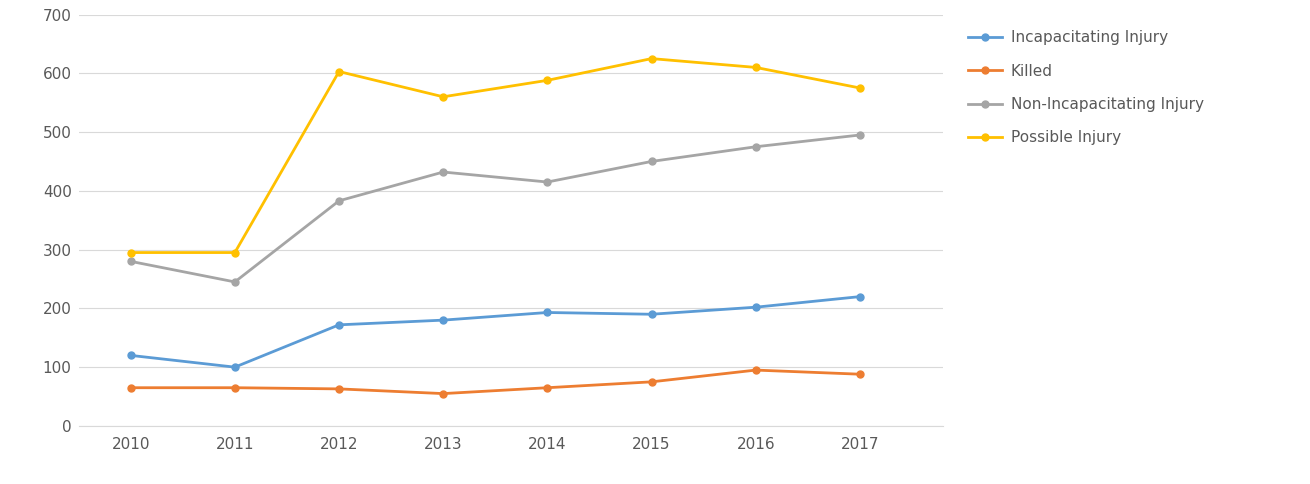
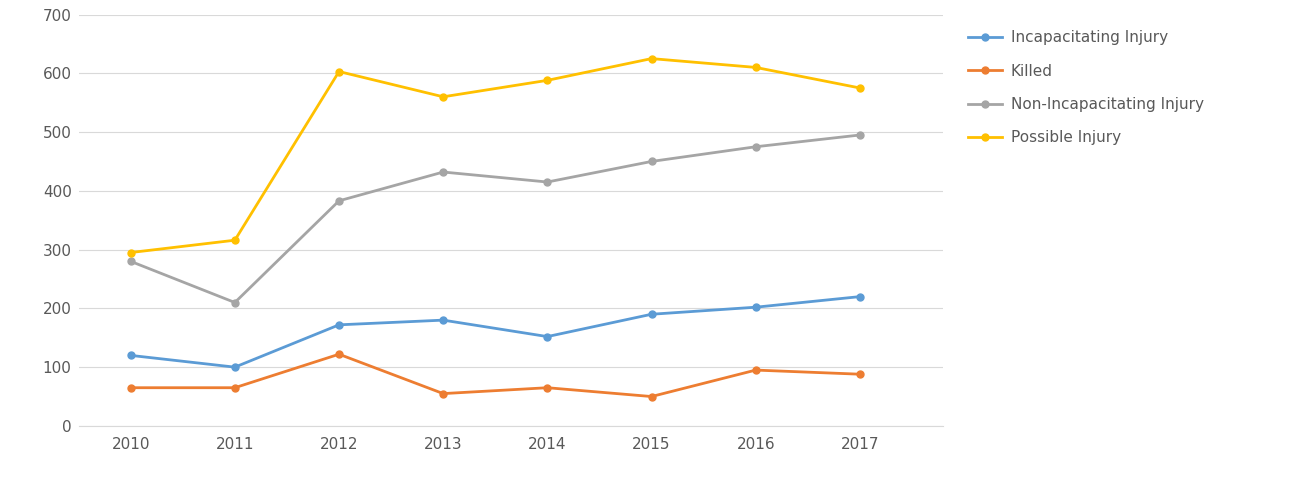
Non-Incapacitating Injury/2011: 245 -> 210
Possible Injury/2011: 295 -> 316
Killed/2012: 63 -> 122
Incapacitating Injury/2014: 193 -> 152
Killed/2015: 75 -> 50
